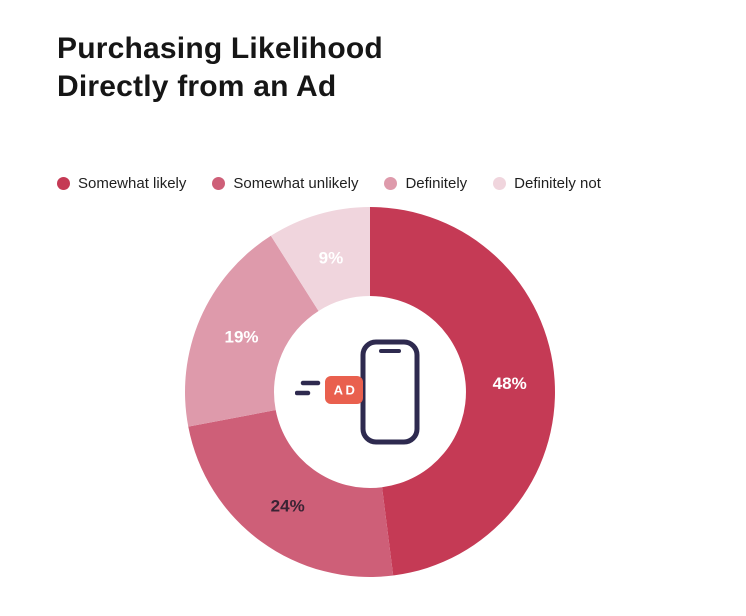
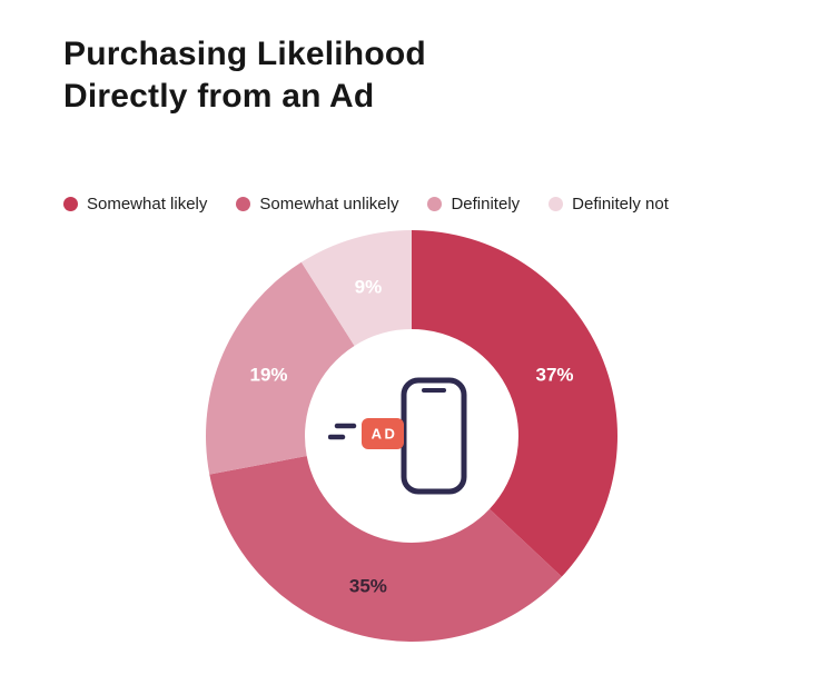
Somewhat likely: 48% -> 37%
Somewhat unlikely: 24% -> 35%
